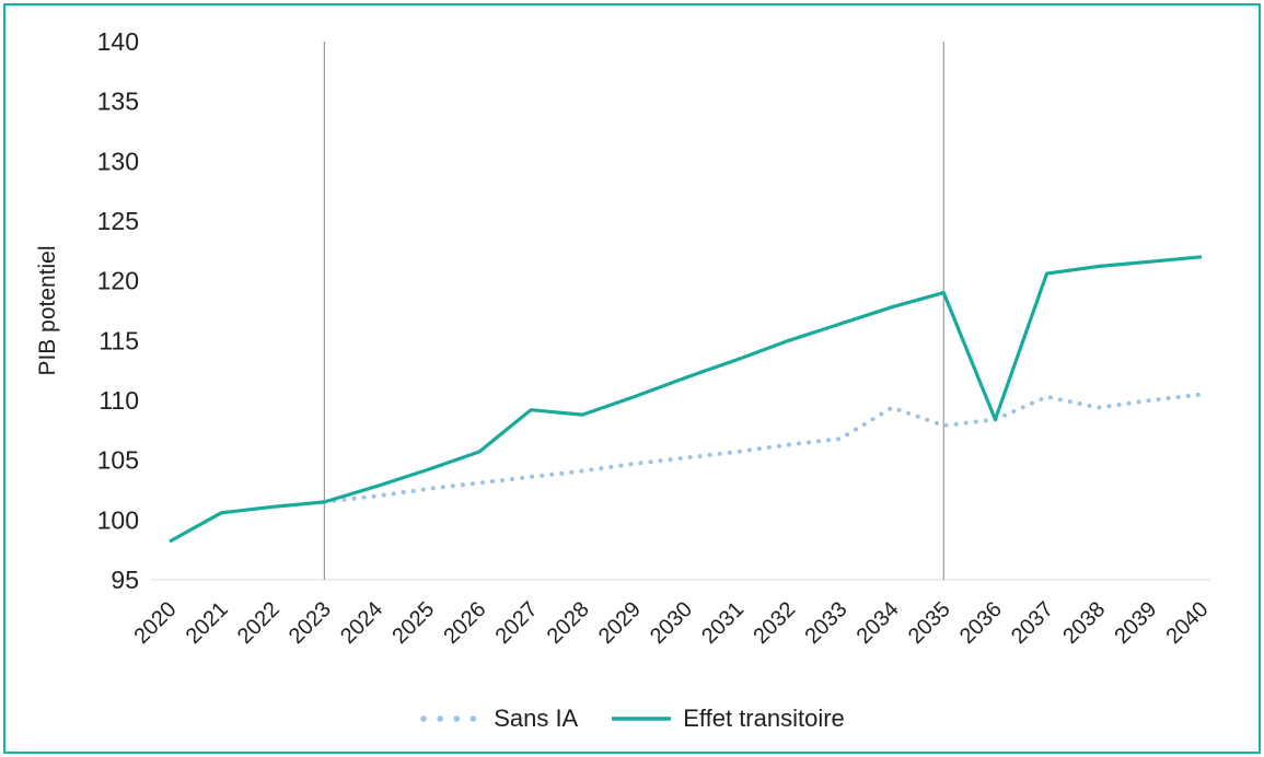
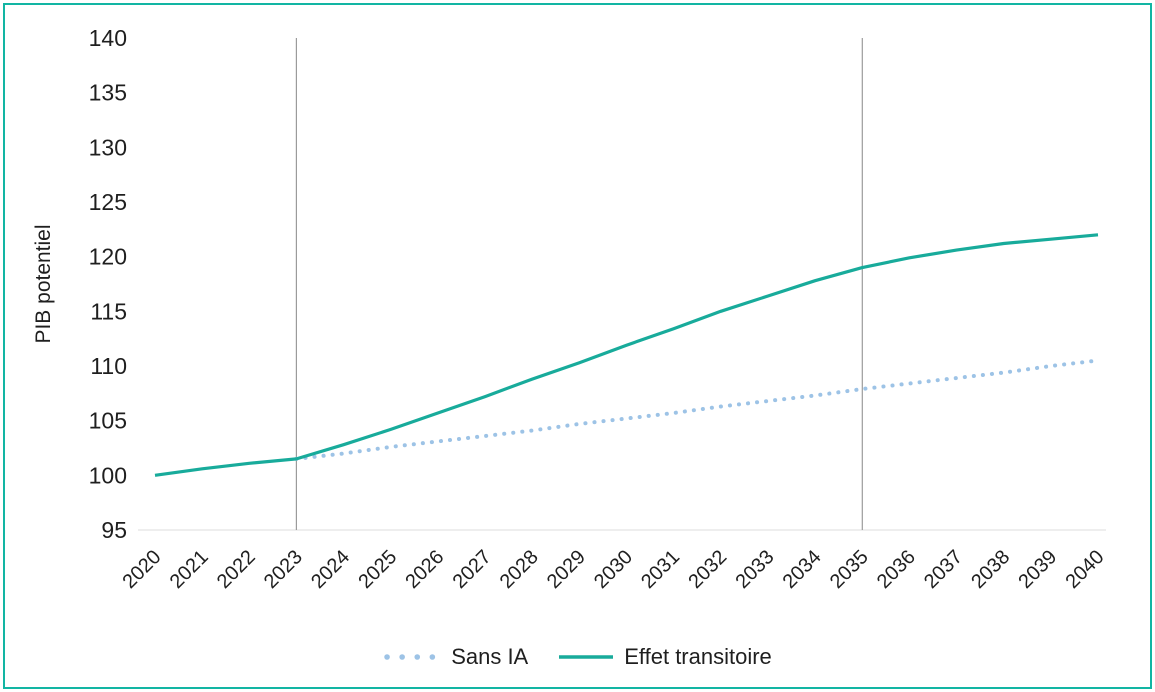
Effet transitoire/2020: 98.2 -> 100.0
Effet transitoire/2027: 109.2 -> 107.2
Sans IA/2034: 109.4 -> 107.3
Effet transitoire/2036: 108.4 -> 119.9
Sans IA/2037: 110.3 -> 108.9
